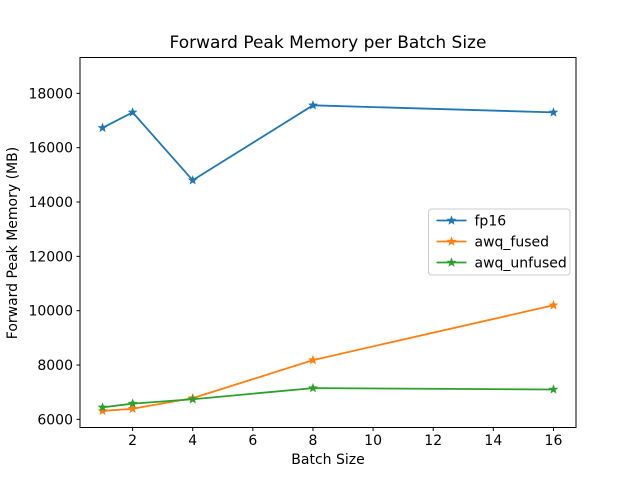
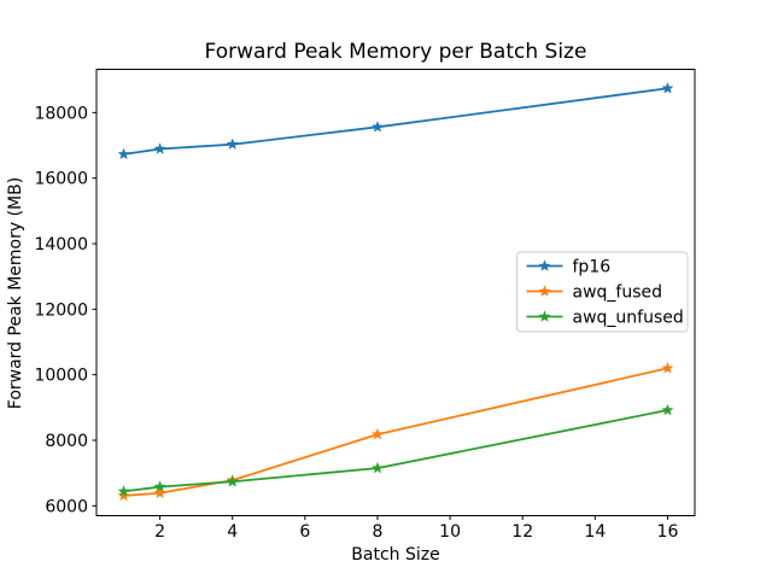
fp16/2: 17300 -> 16900
fp16/4: 14800 -> 17000
fp16/16: 17300 -> 18700
awq_unfused/16: 7100 -> 8900
